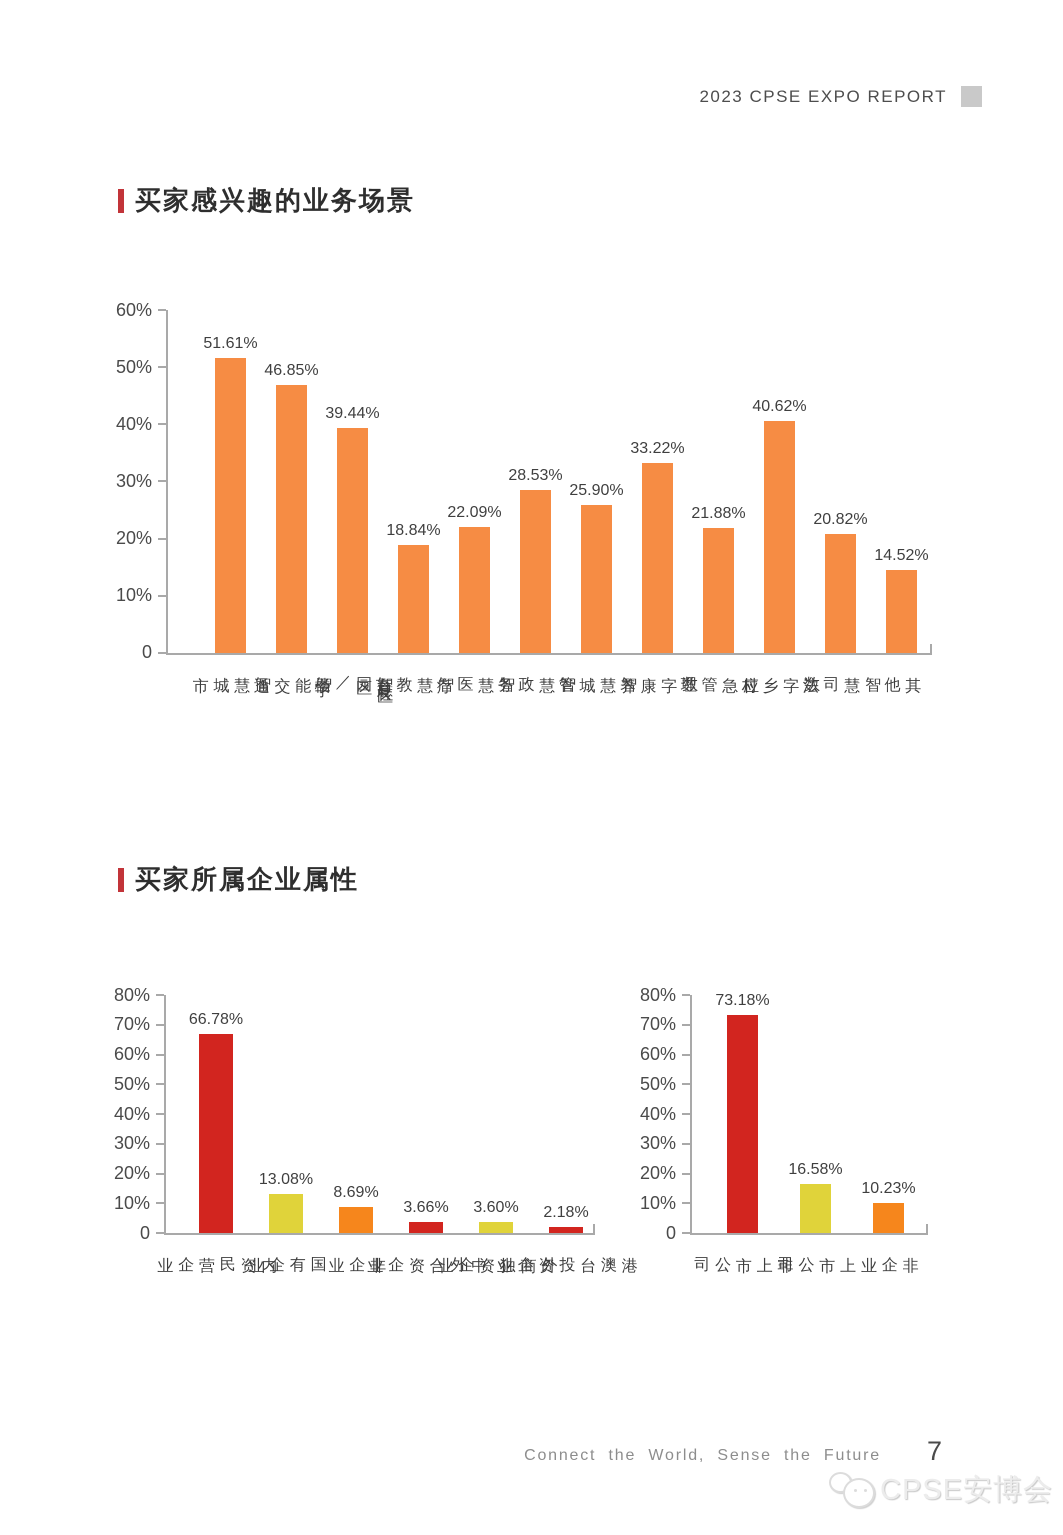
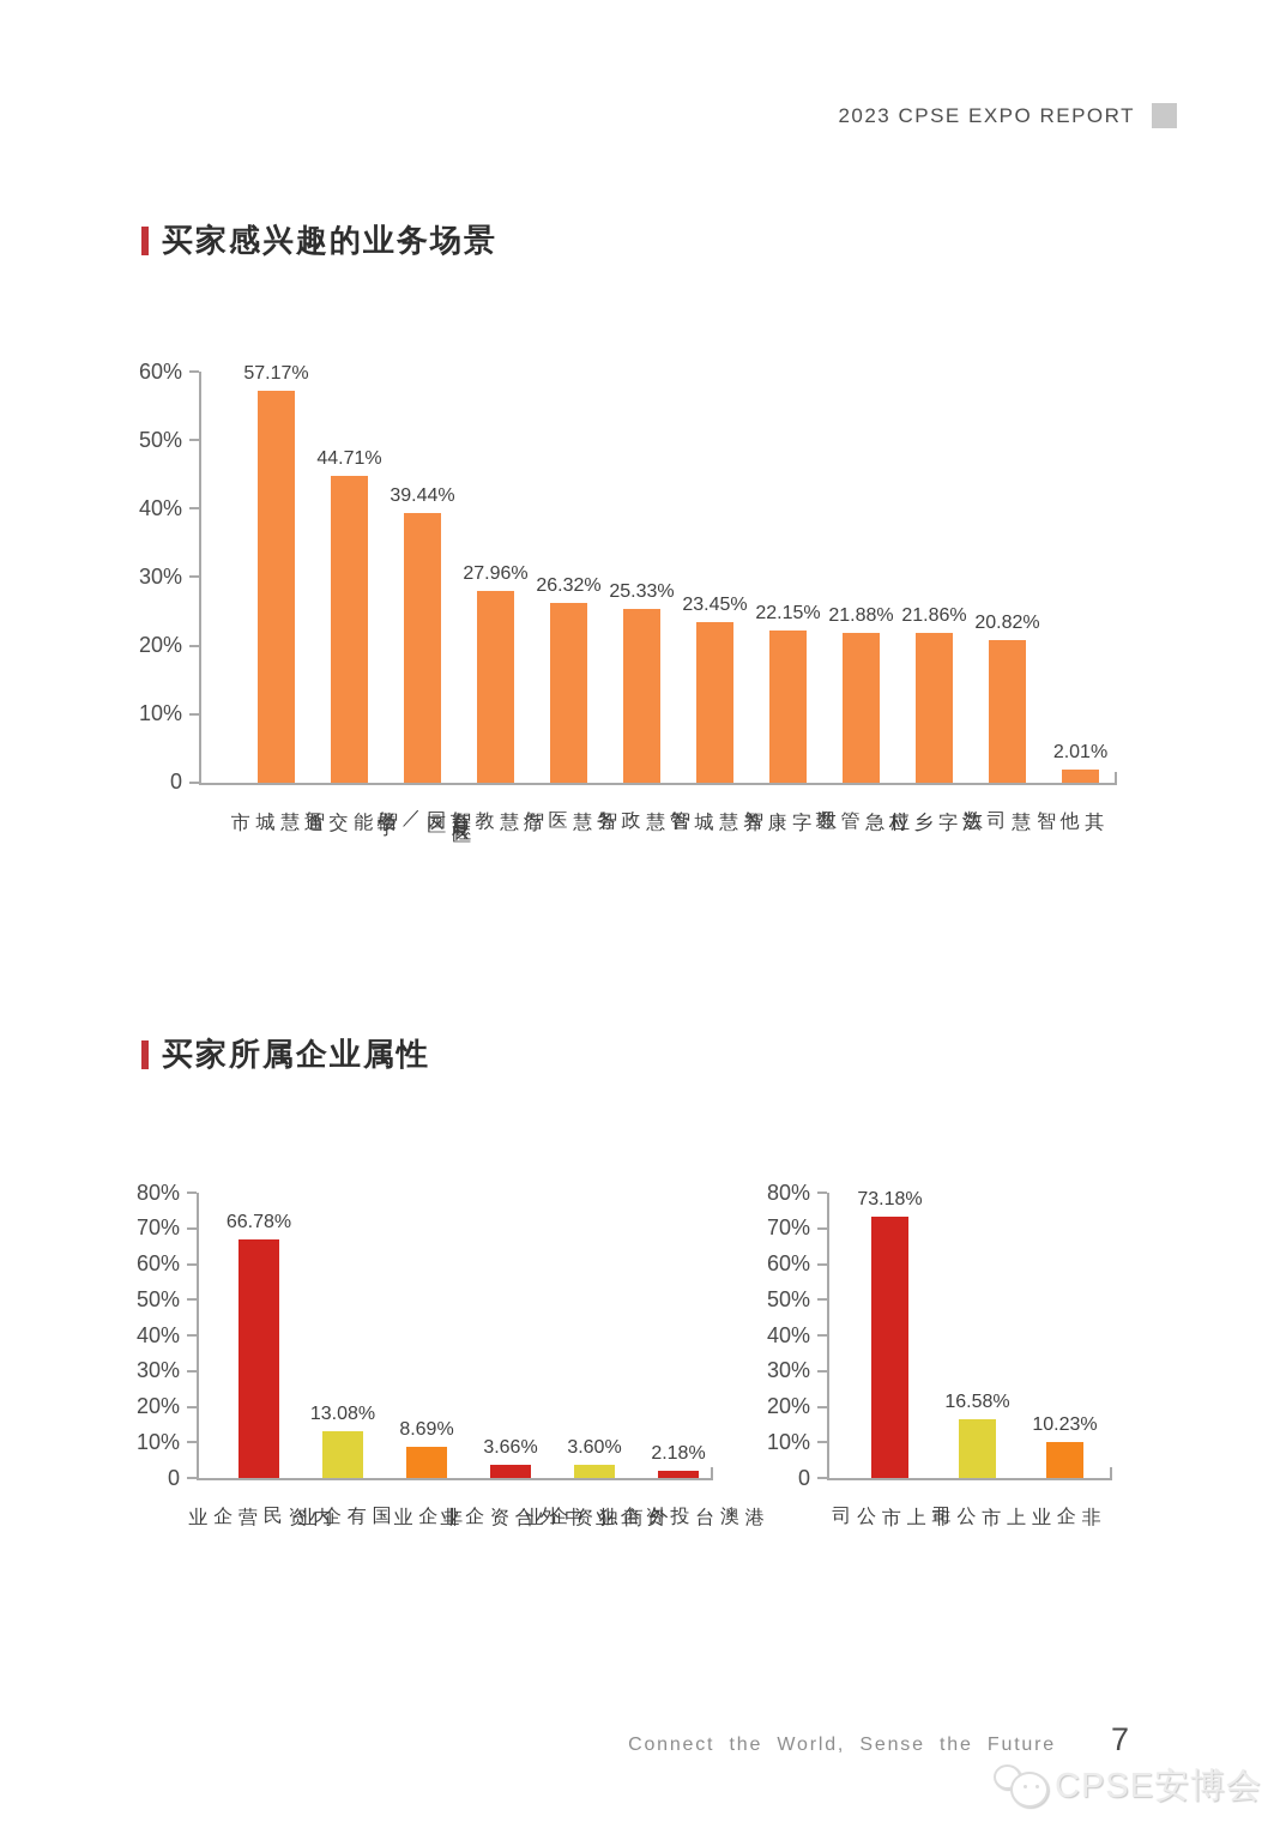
买家感兴趣的业务场景/智慧城市: 51.61% -> 57.17%
买家感兴趣的业务场景/智能交通: 46.85% -> 44.71%
买家感兴趣的业务场景/智慧教育: 18.84% -> 27.96%
买家感兴趣的业务场景/智慧医疗: 22.09% -> 26.32%
买家感兴趣的业务场景/智慧政务: 28.53% -> 25.33%
买家感兴趣的业务场景/智慧城管: 25.90% -> 23.45%
买家感兴趣的业务场景/数字康养: 33.22% -> 22.15%
买家感兴趣的业务场景/数字乡村: 40.62% -> 21.86%
买家感兴趣的业务场景/其他: 14.52% -> 2.01%
